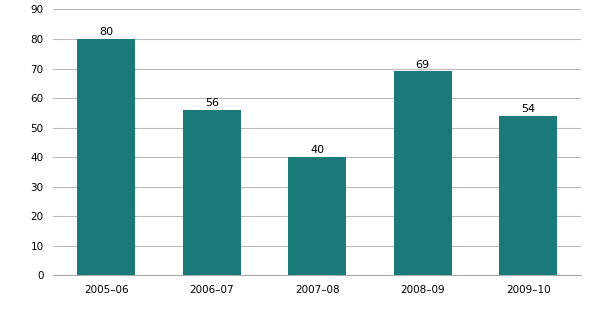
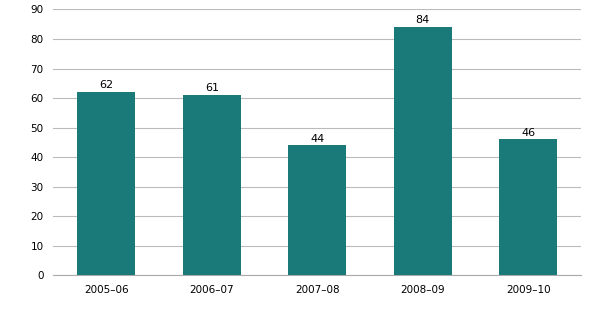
2005–06: 80 -> 62
2006–07: 56 -> 61
2007–08: 40 -> 44
2008–09: 69 -> 84
2009–10: 54 -> 46
